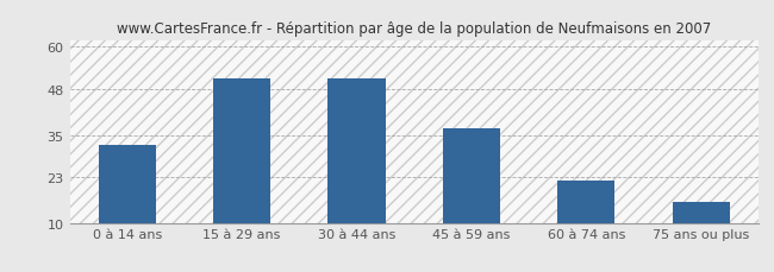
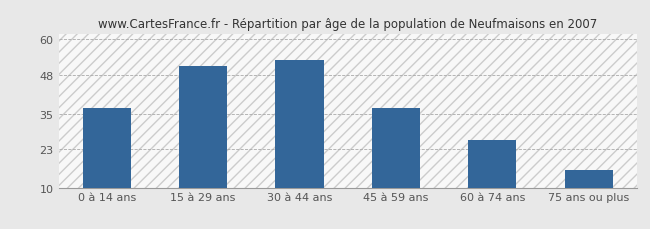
0 à 14 ans: 32 -> 37
30 à 44 ans: 51 -> 53
60 à 74 ans: 22 -> 26
